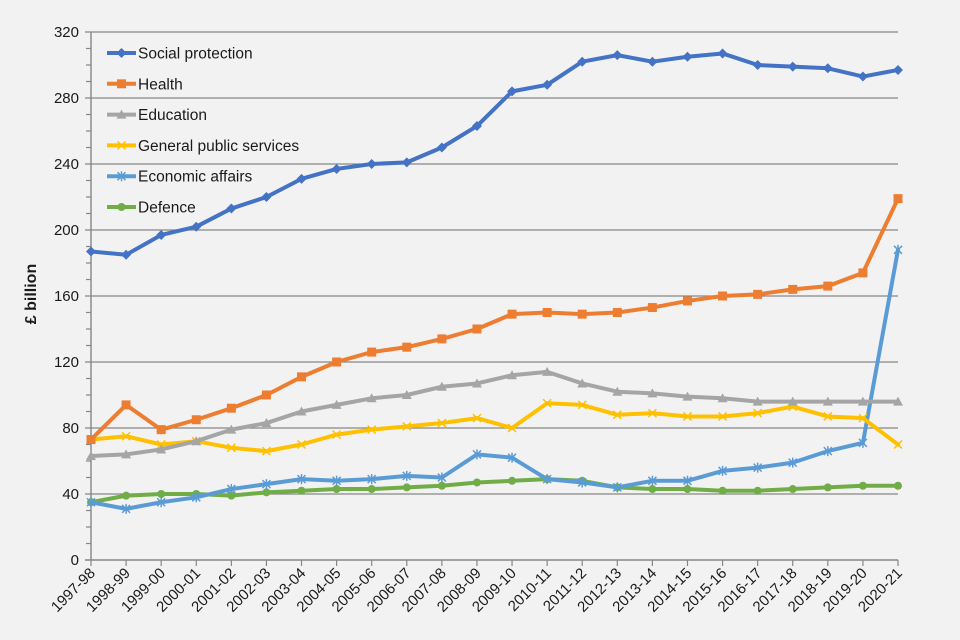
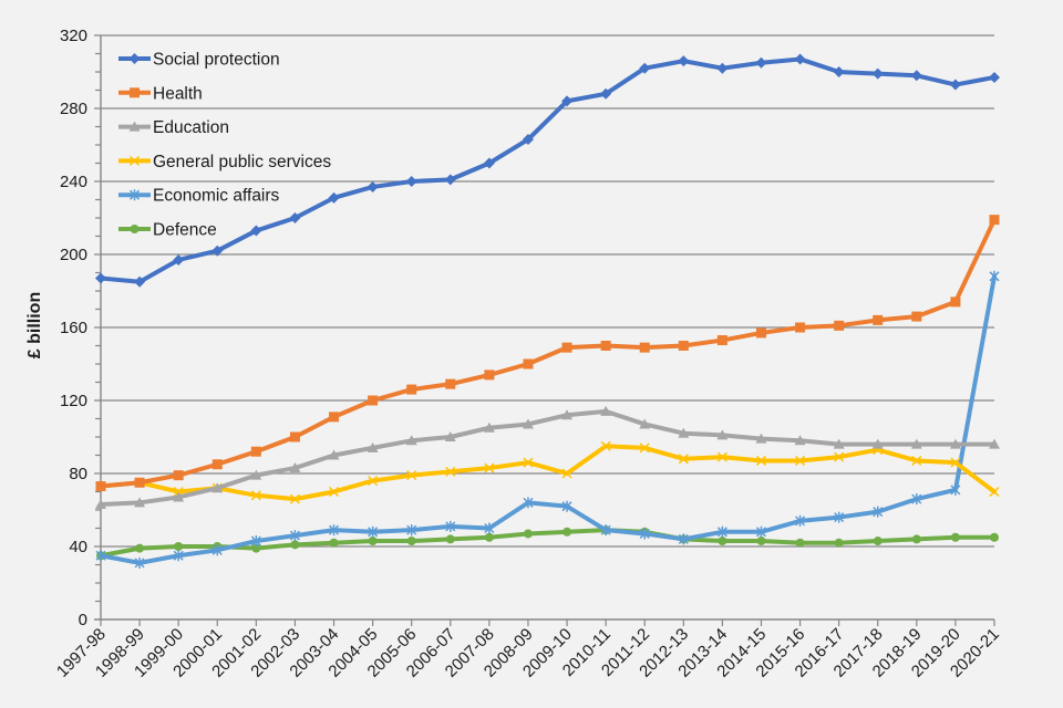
Health/1998-99: 94 -> 75
